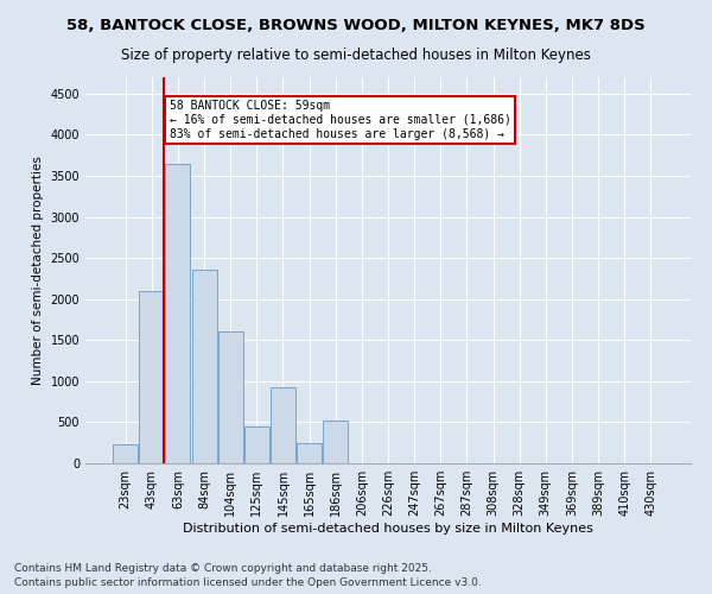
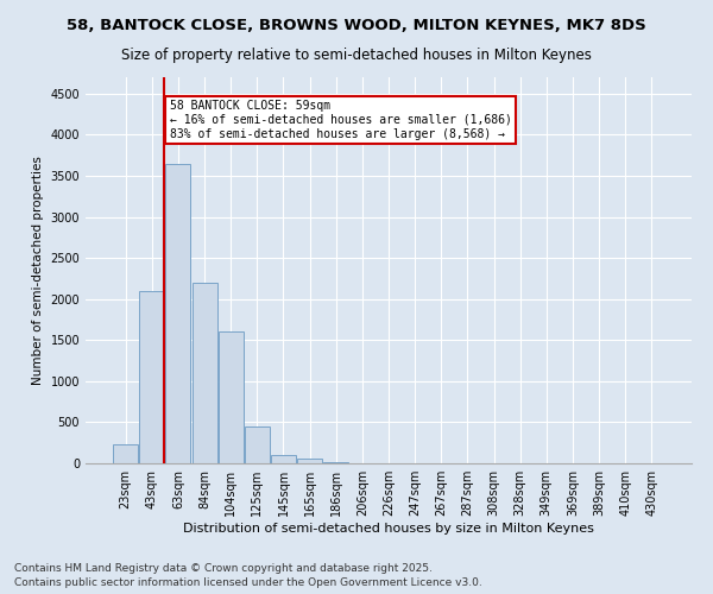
84sqm: 2360 -> 2200
145sqm: 920 -> 100
165sqm: 240 -> 60
186sqm: 520 -> 10
